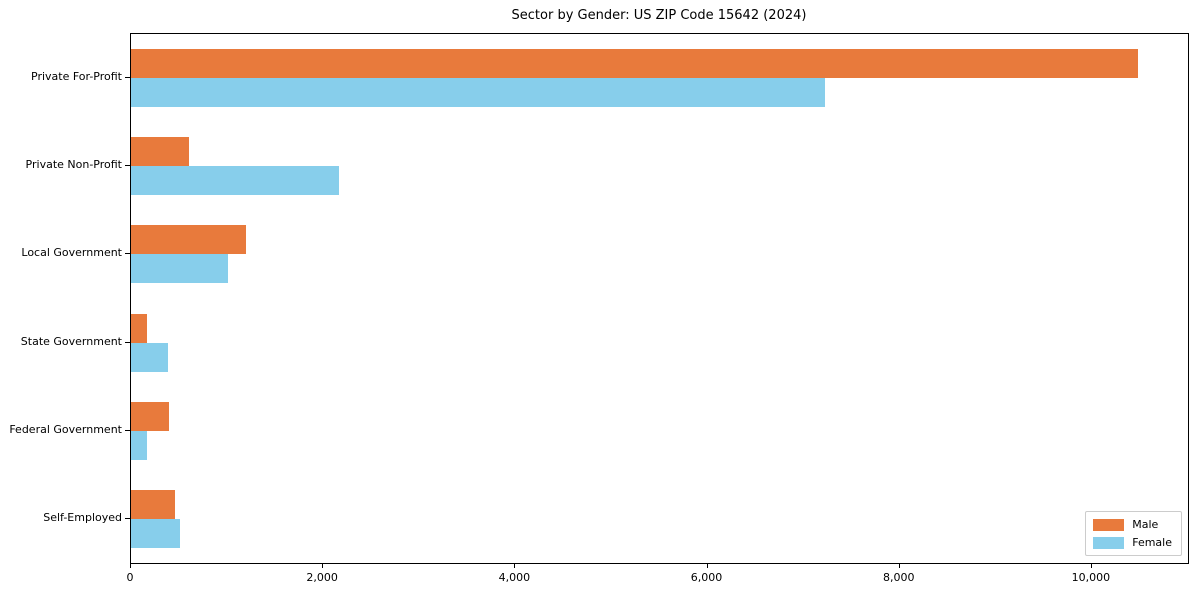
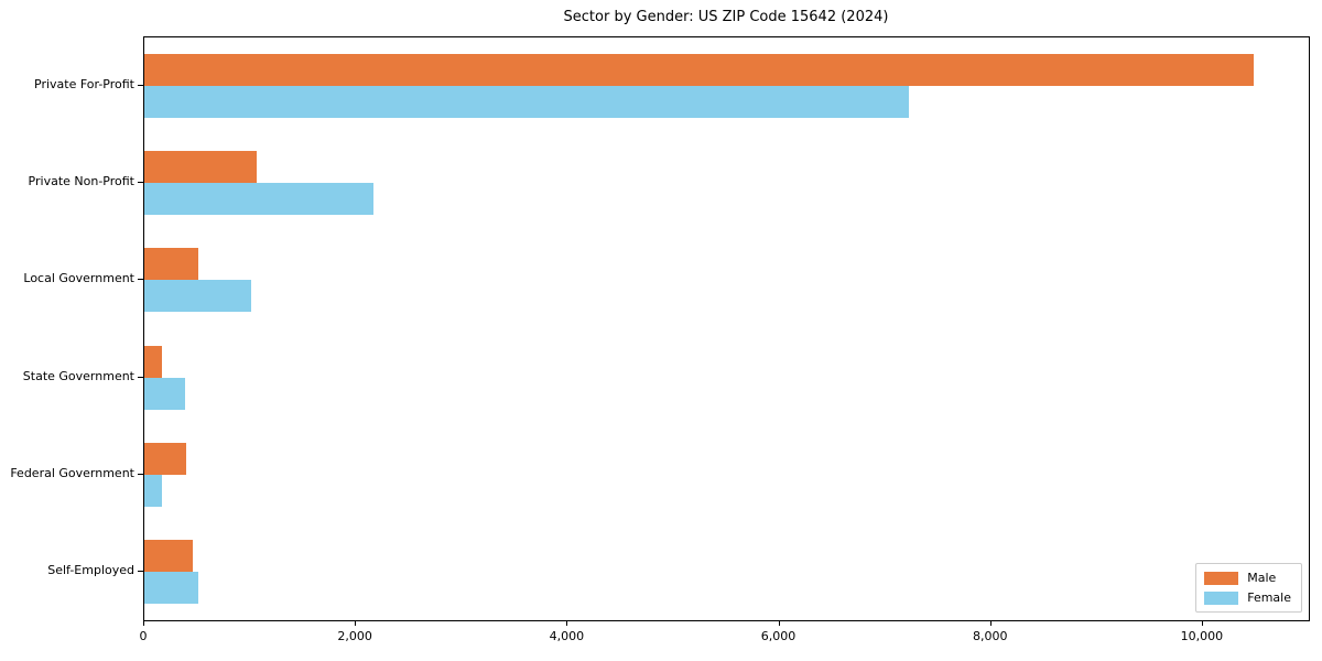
Male/Private Non-Profit: 600 -> 1100
Male/Local Government: 1200 -> 500
